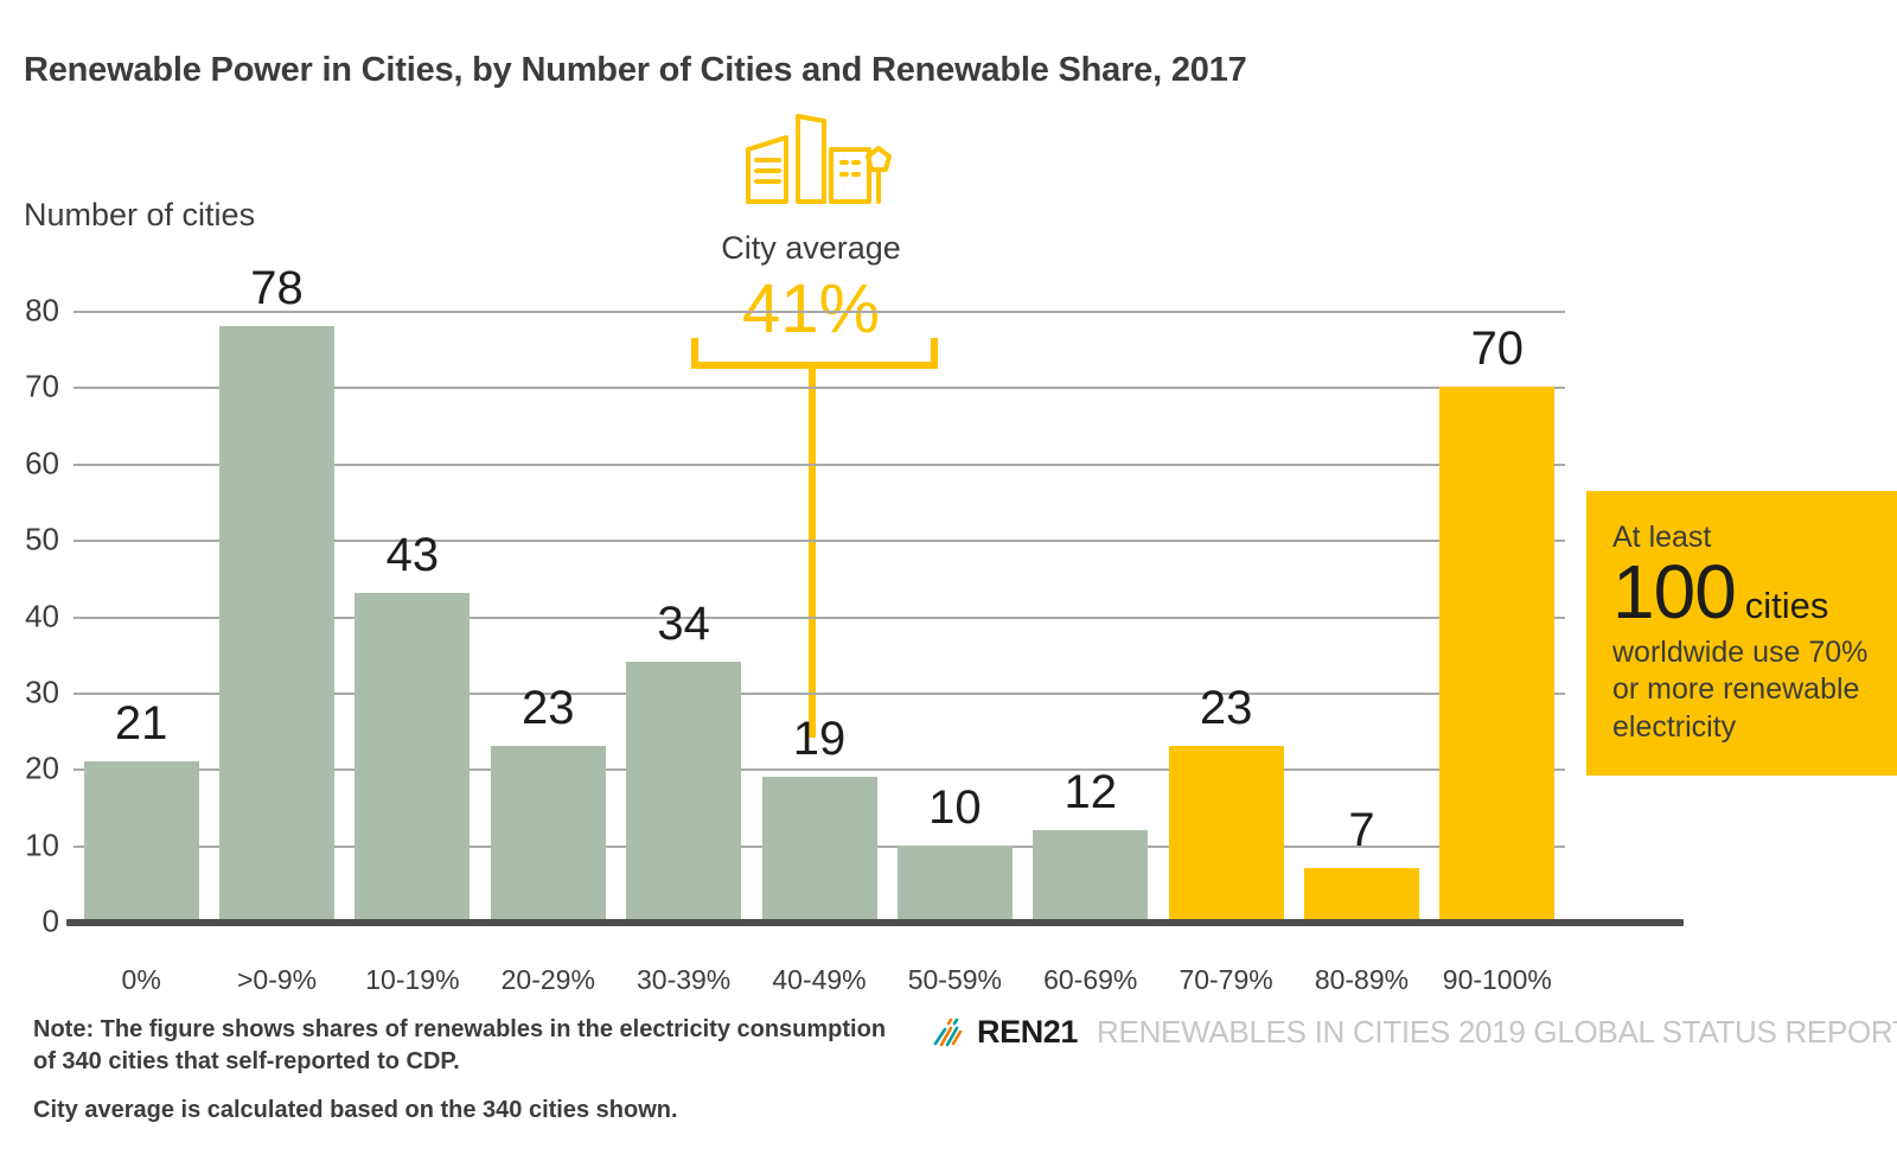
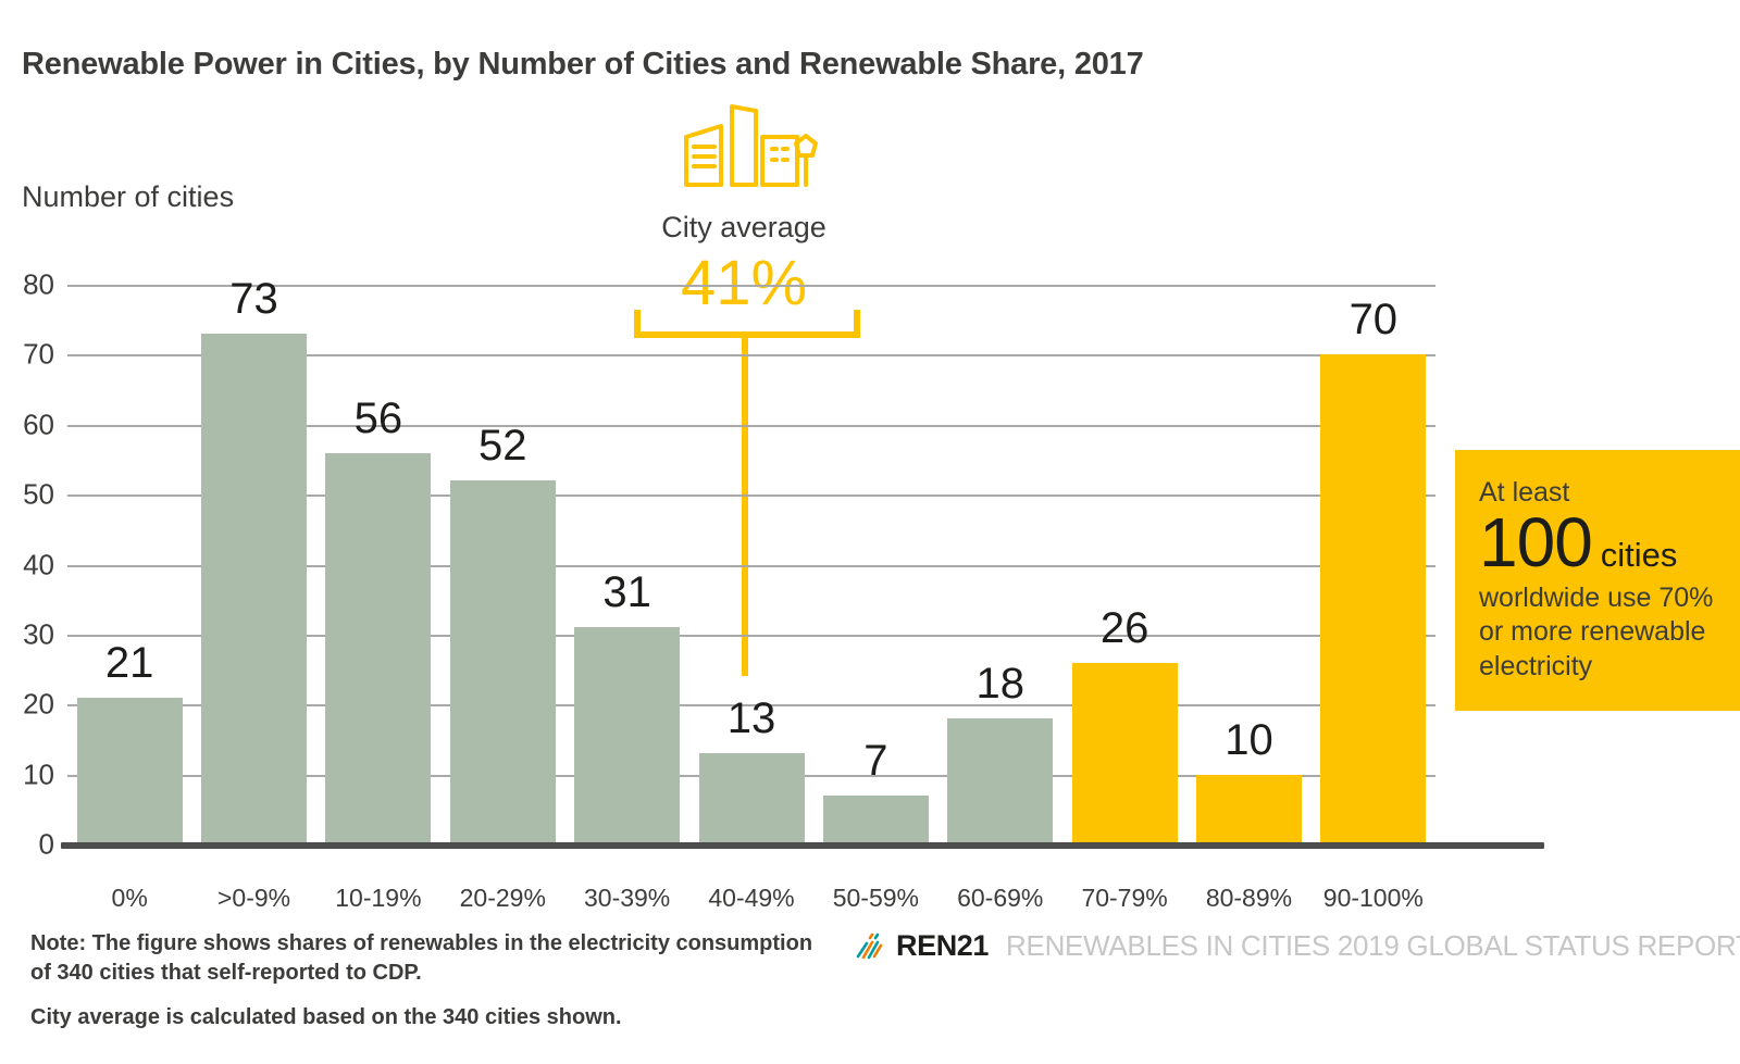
>0-9%: 78 -> 73
10-19%: 43 -> 56
20-29%: 23 -> 52
30-39%: 34 -> 31
40-49%: 19 -> 13
50-59%: 10 -> 7
60-69%: 12 -> 18
70-79%: 23 -> 26
80-89%: 7 -> 10
